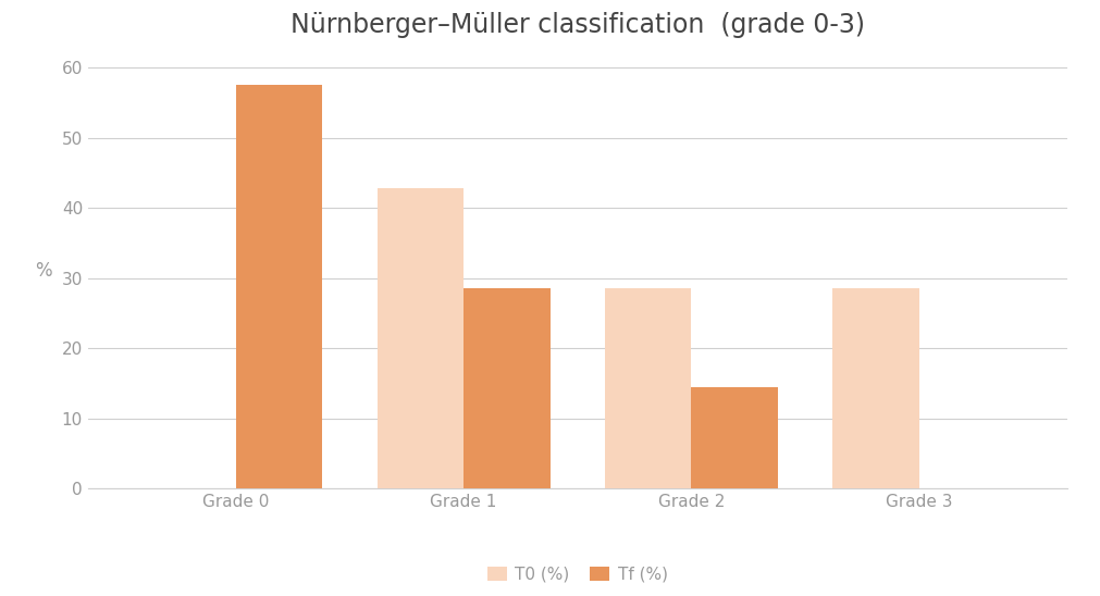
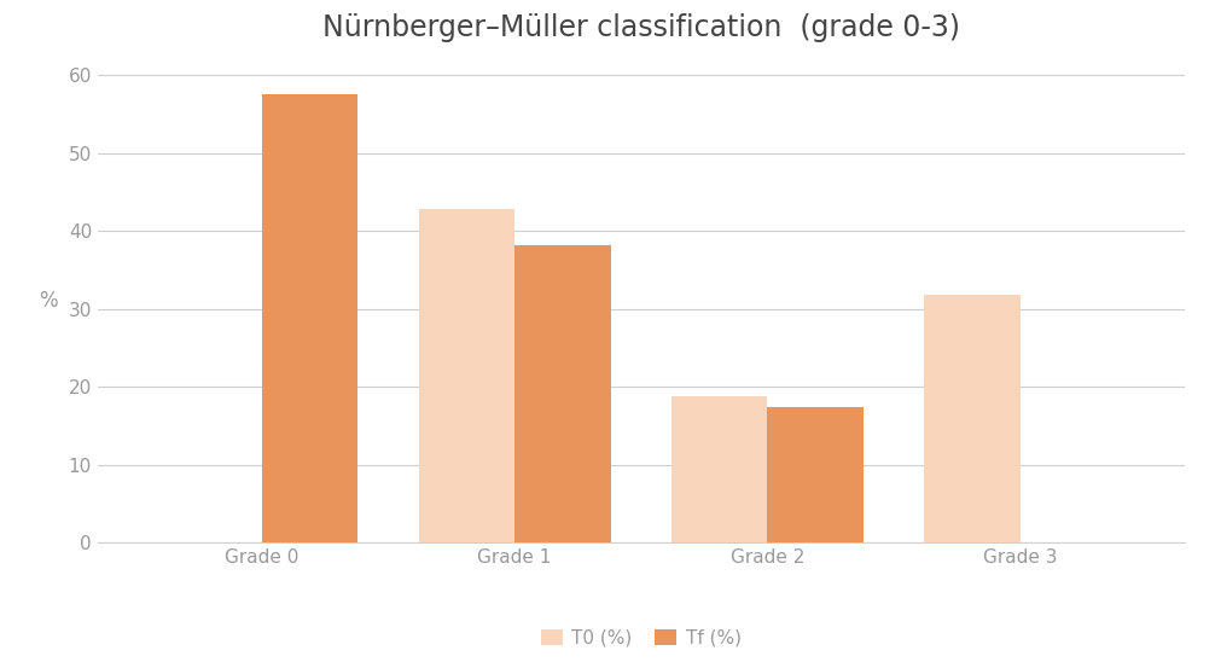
Tf (%)/Grade 1: 28.5 -> 38.2
T0 (%)/Grade 2: 28.5 -> 18.8
Tf (%)/Grade 2: 14.5 -> 17.4
T0 (%)/Grade 3: 28.5 -> 31.8
